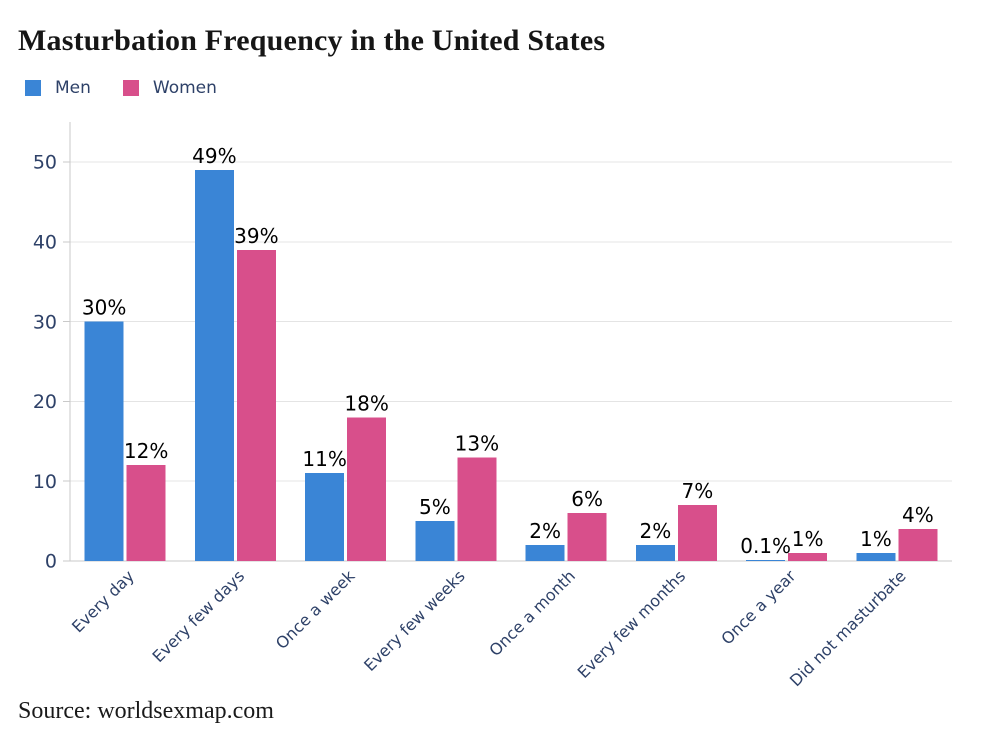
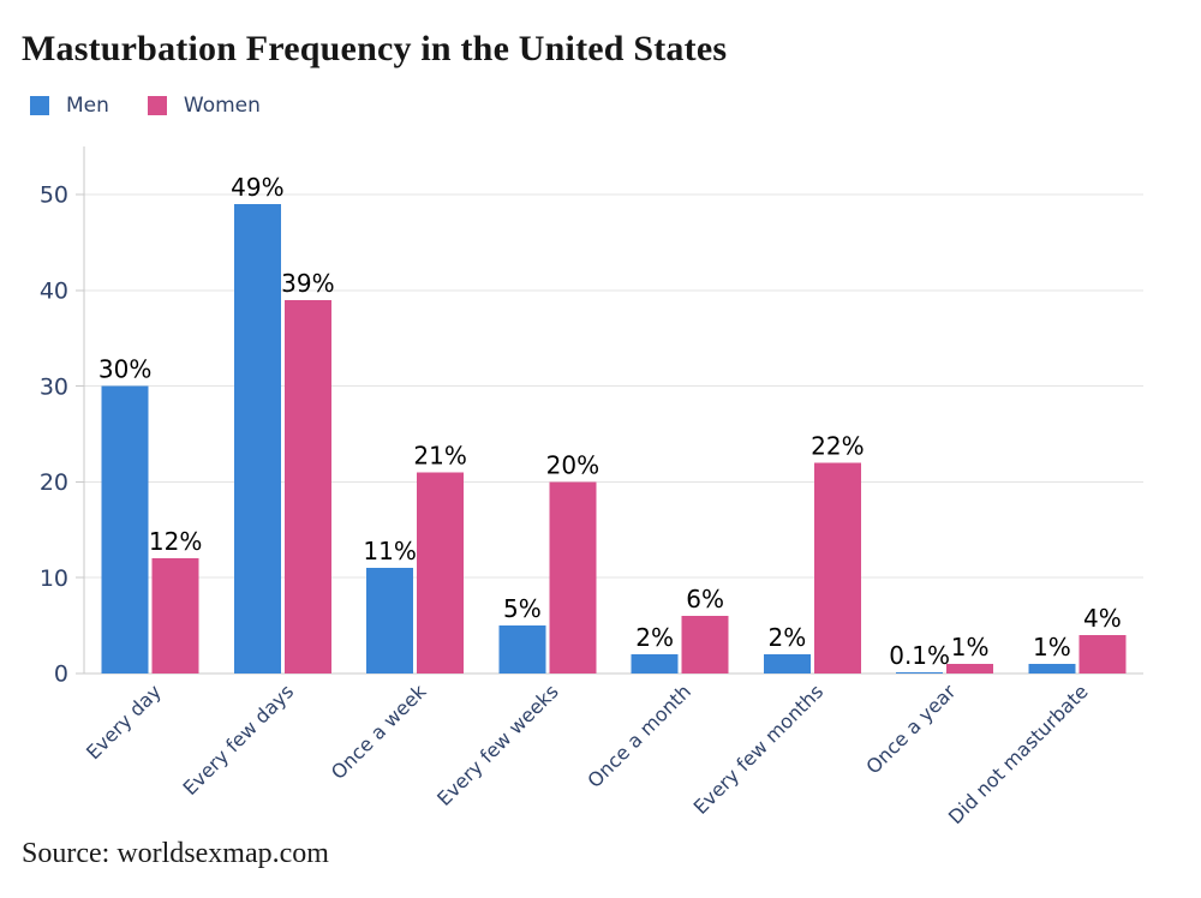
Women/Once a week: 18% -> 21%
Women/Every few weeks: 13% -> 20%
Women/Every few months: 7% -> 22%
